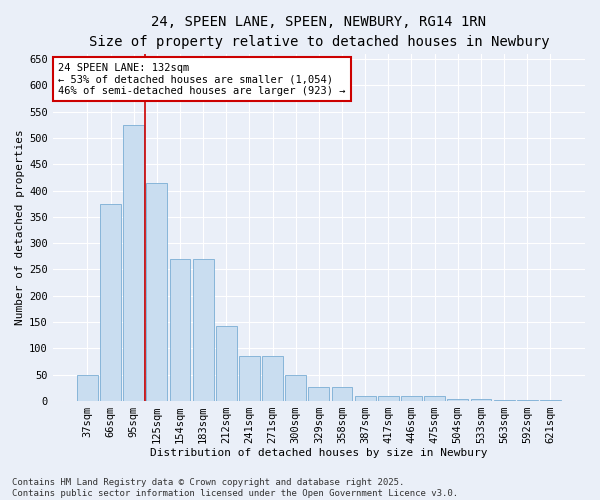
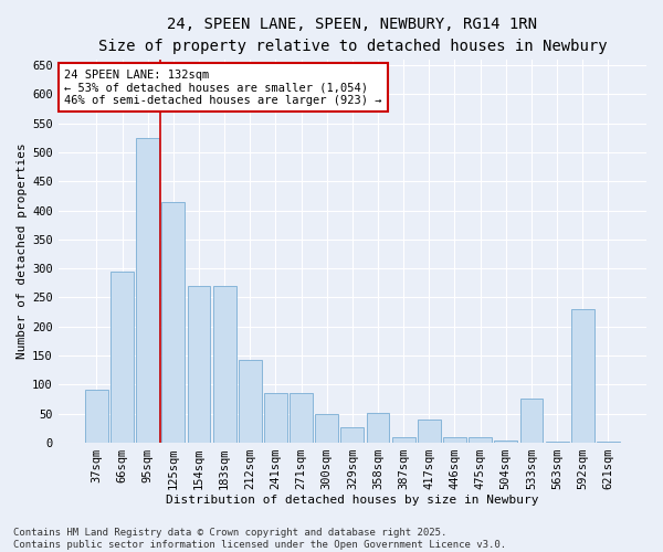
37sqm: 50 -> 92
66sqm: 375 -> 294
358sqm: 27 -> 52
417sqm: 10 -> 40
533sqm: 3 -> 76
592sqm: 2 -> 230
